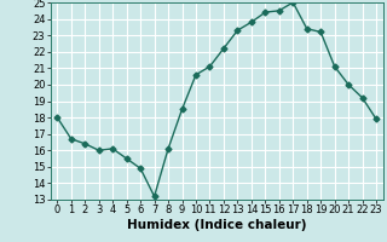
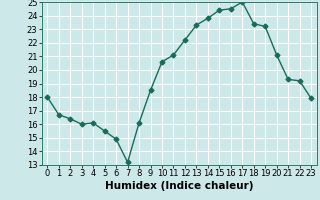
21: 20.0 -> 19.3
